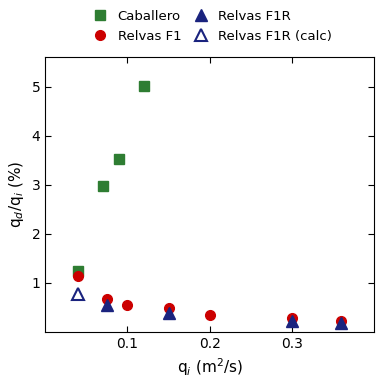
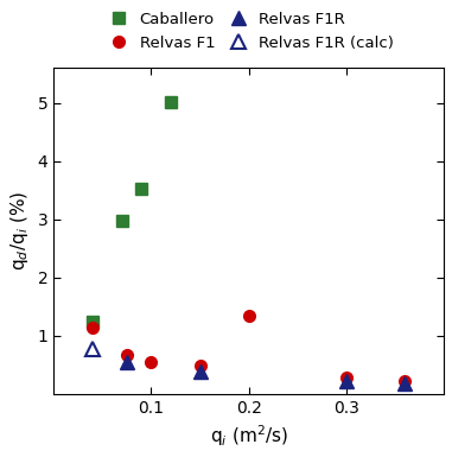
Relvas F1/0.2: 0.35 -> 1.35
